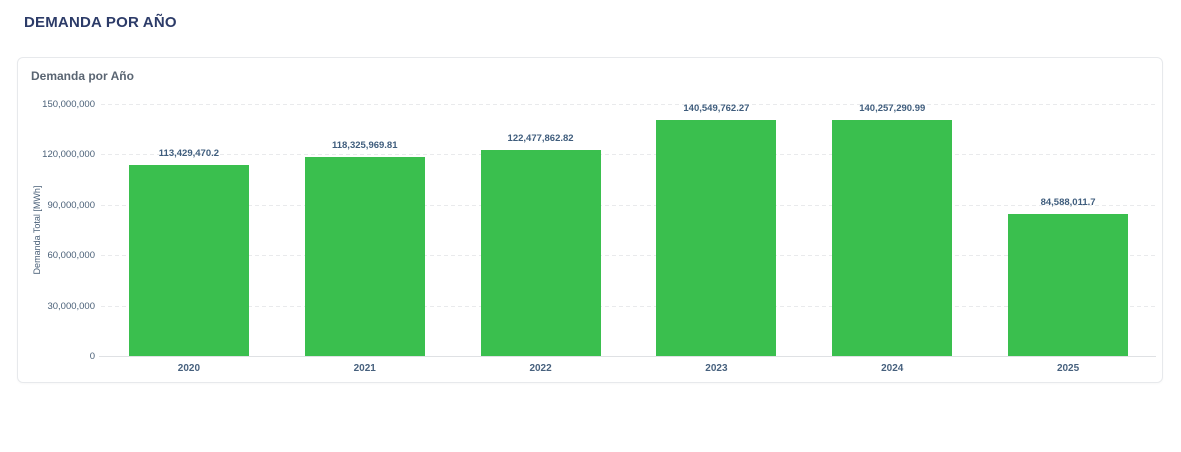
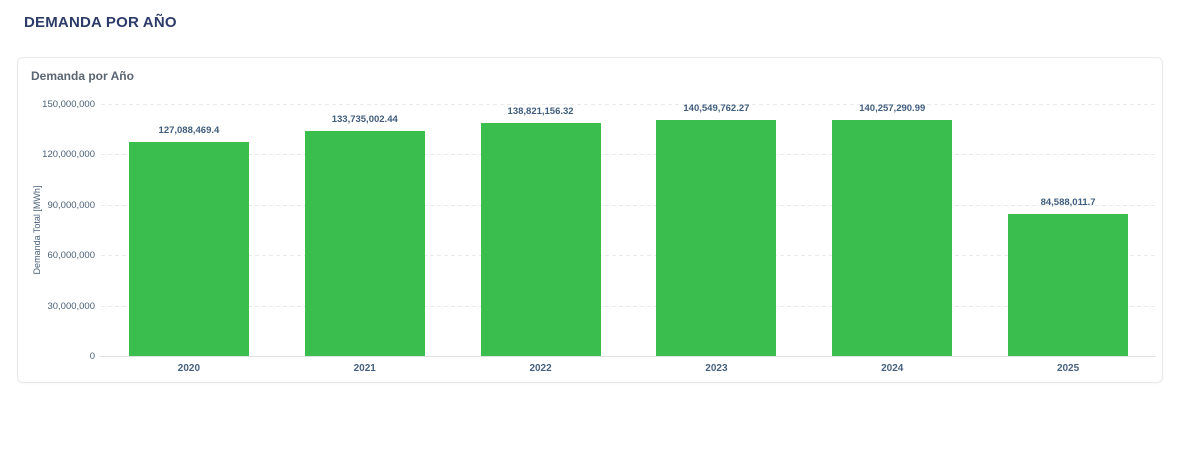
2020: 113,429,470.2 -> 127,088,469.4
2021: 118,325,969.81 -> 133,735,002.44
2022: 122,477,862.82 -> 138,821,156.32
